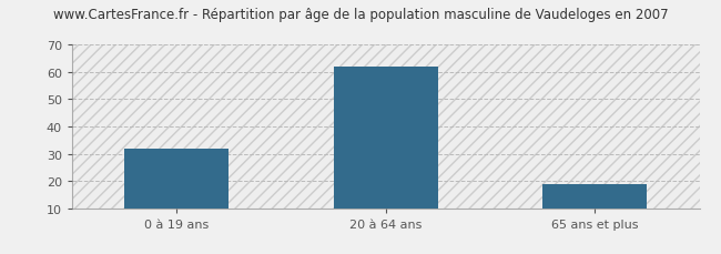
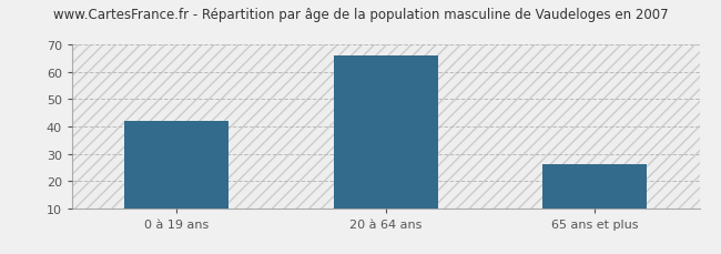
0 à 19 ans: 32 -> 42
20 à 64 ans: 62 -> 66
65 ans et plus: 19 -> 26
